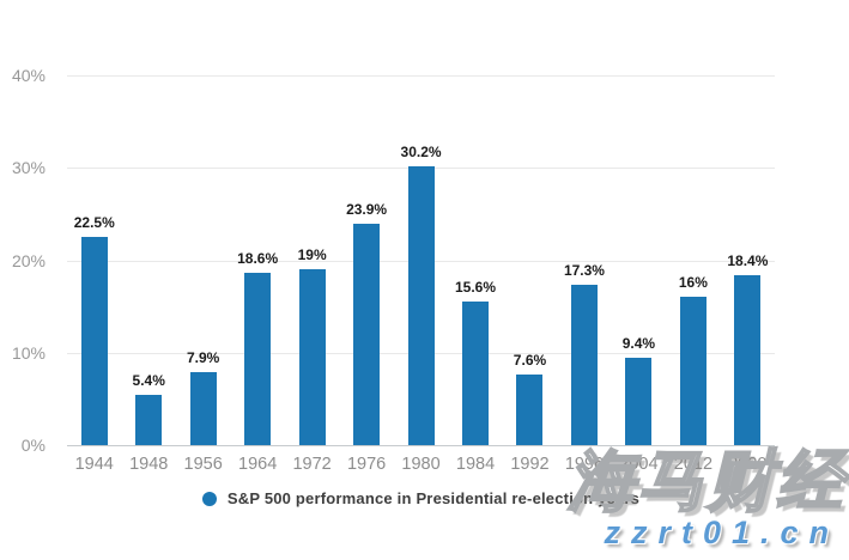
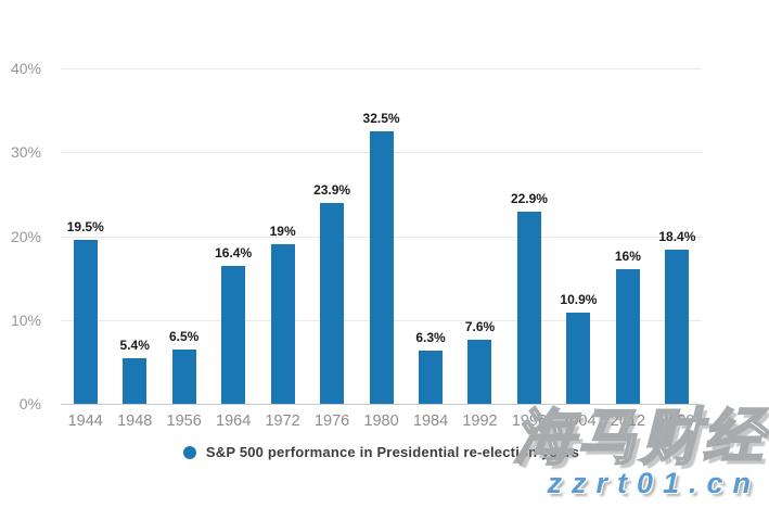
1944: 22.5% -> 19.5%
1956: 7.9% -> 6.5%
1964: 18.6% -> 16.4%
1980: 30.2% -> 32.5%
1984: 15.6% -> 6.3%
1996: 17.3% -> 22.9%
2004: 9.4% -> 10.9%
